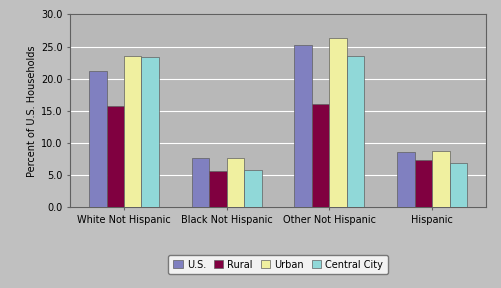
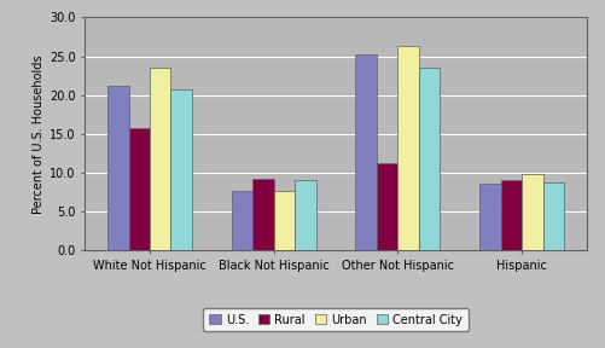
Central City/White Not Hispanic: 23.3 -> 20.8
Rural/Black Not Hispanic: 5.6 -> 9.2
Central City/Black Not Hispanic: 5.8 -> 9.0
Rural/Other Not Hispanic: 16.1 -> 11.2
Rural/Hispanic: 7.3 -> 9.0
Urban/Hispanic: 8.8 -> 9.8
Central City/Hispanic: 6.9 -> 8.8
